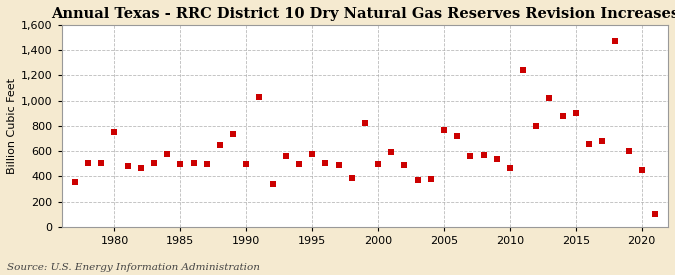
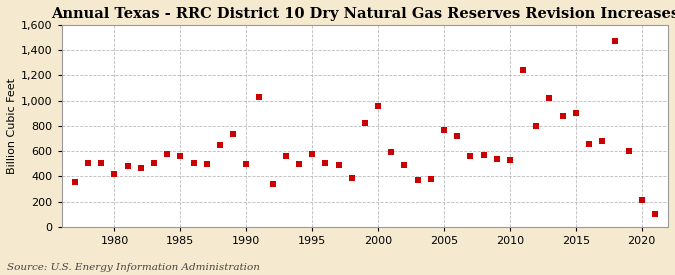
1980: 750 -> 420
1985: 500 -> 560
2000: 500 -> 960
2010: 470 -> 530
2020: 450 -> 210
